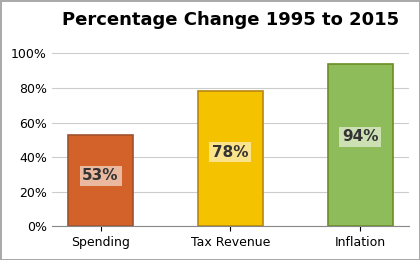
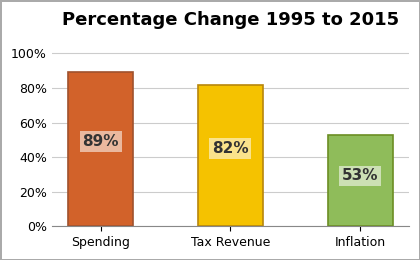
Spending: 53% -> 89%
Tax Revenue: 78% -> 82%
Inflation: 94% -> 53%
